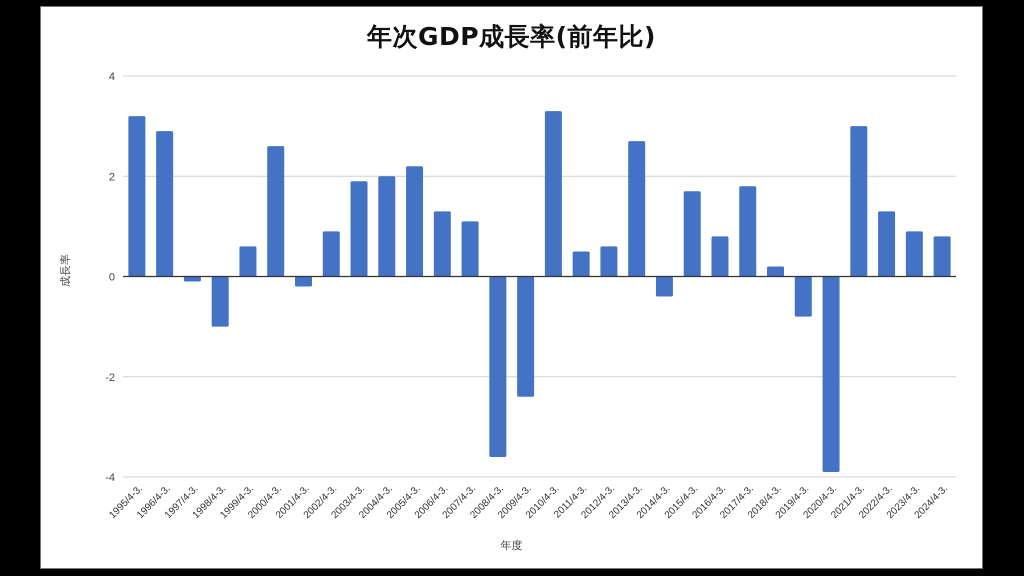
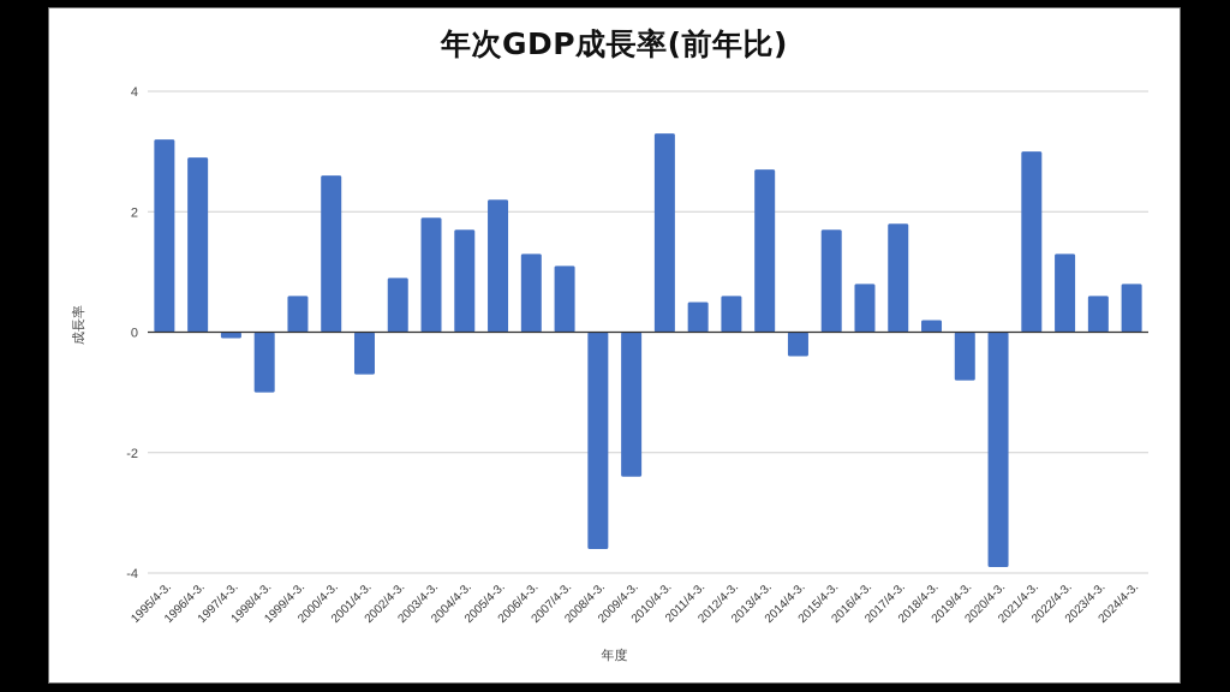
2001/4-3.: -0.2 -> -0.7
2004/4-3.: 2.0 -> 1.7
2023/4-3.: 0.9 -> 0.6
